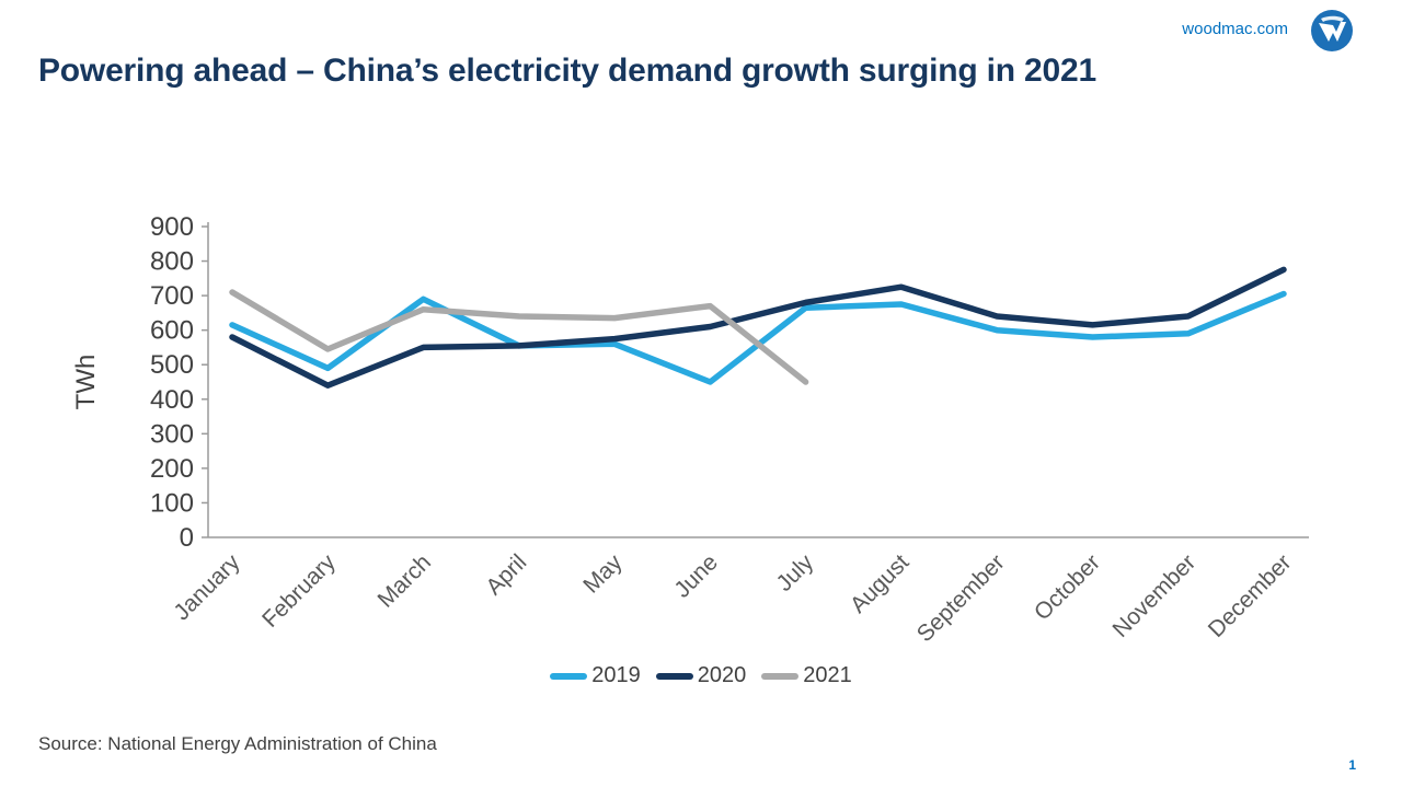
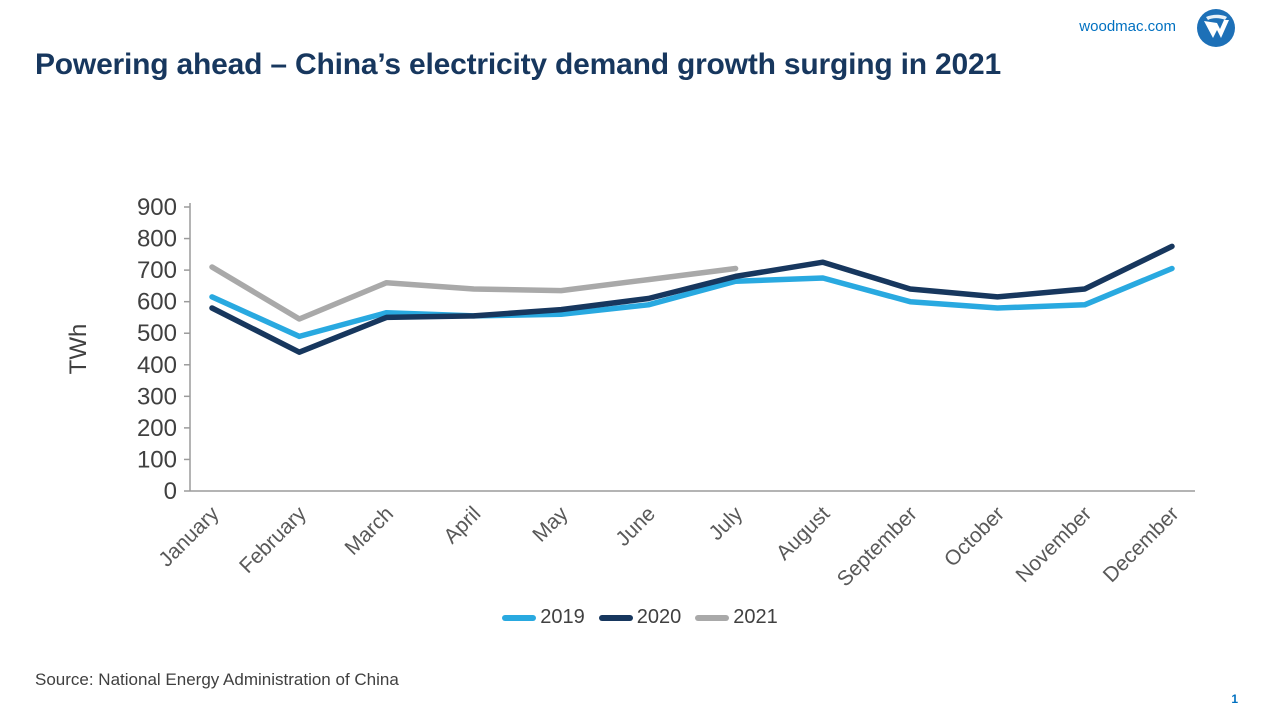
2019/March: 690 -> 560
2019/June: 450 -> 590
2021/July: 450 -> 700
